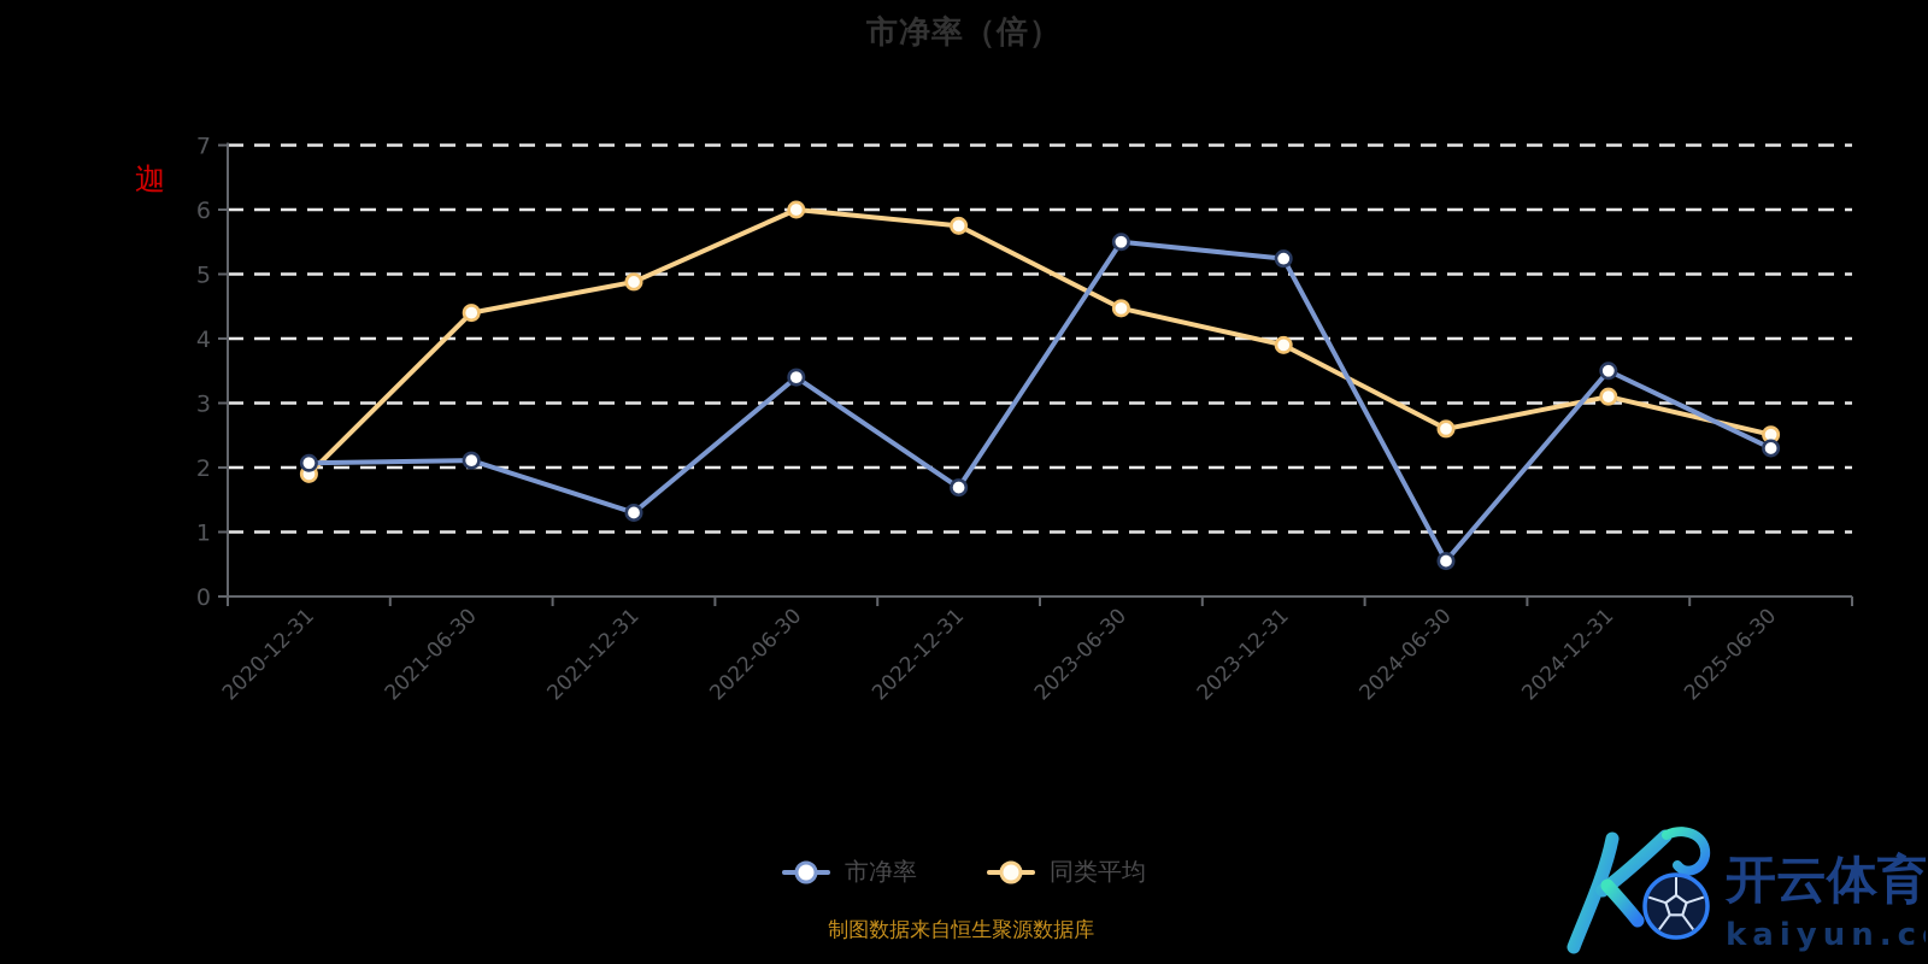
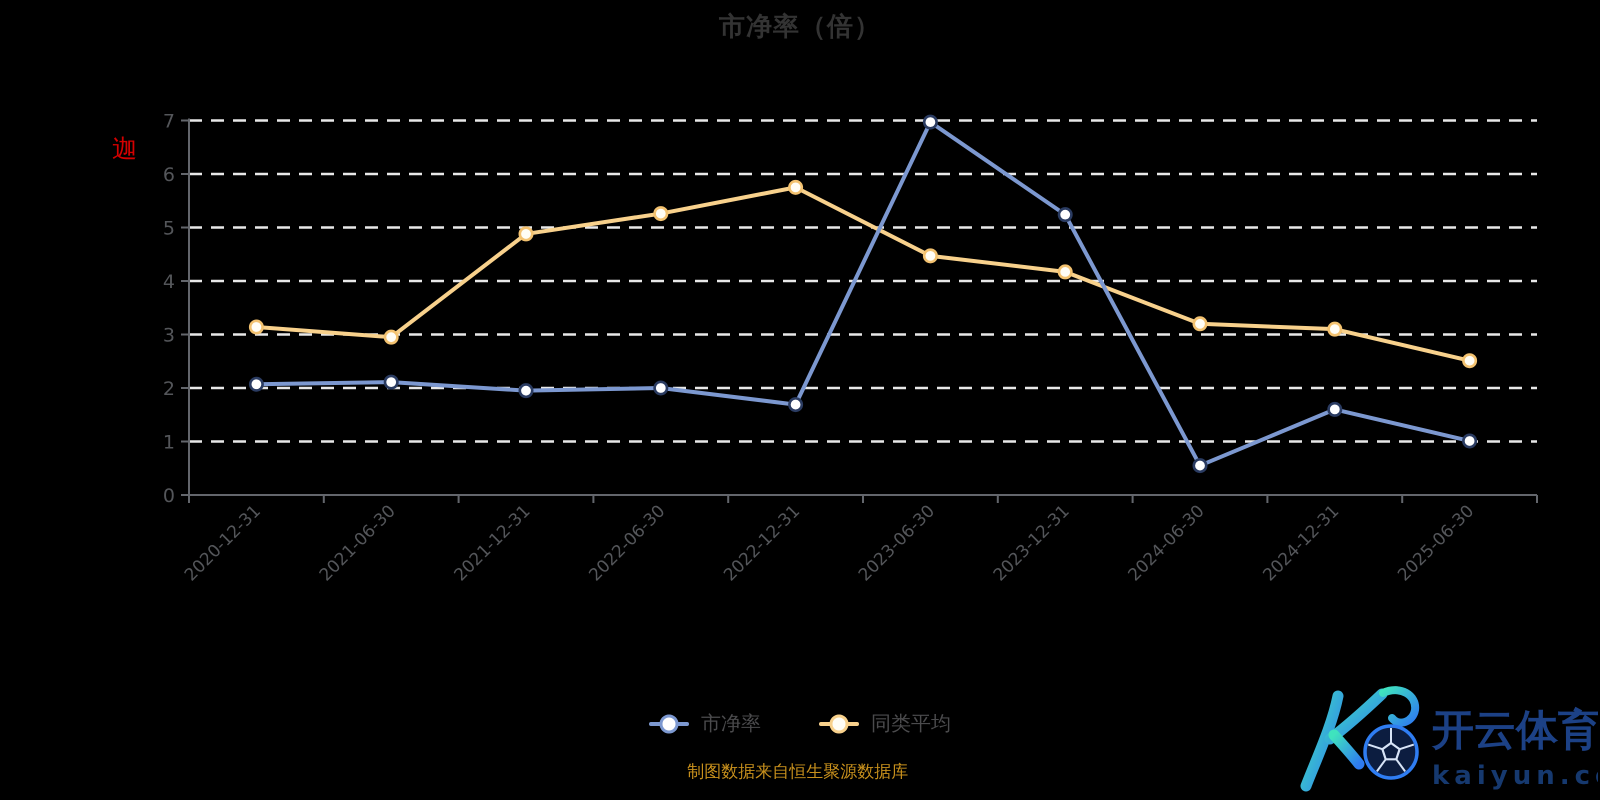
同类平均/2020-12-31: 1.9 -> 3.1
同类平均/2021-06-30: 4.4 -> 3.0
市净率/2021-12-31: 1.3 -> 1.9
市净率/2022-06-30: 3.4 -> 2.0
同类平均/2022-06-30: 6.0 -> 5.3
市净率/2023-06-30: 5.5 -> 7.0
同类平均/2023-12-31: 3.9 -> 4.2
同类平均/2024-06-30: 2.6 -> 3.2
市净率/2024-12-31: 3.5 -> 1.6
市净率/2025-06-30: 2.3 -> 1.0
